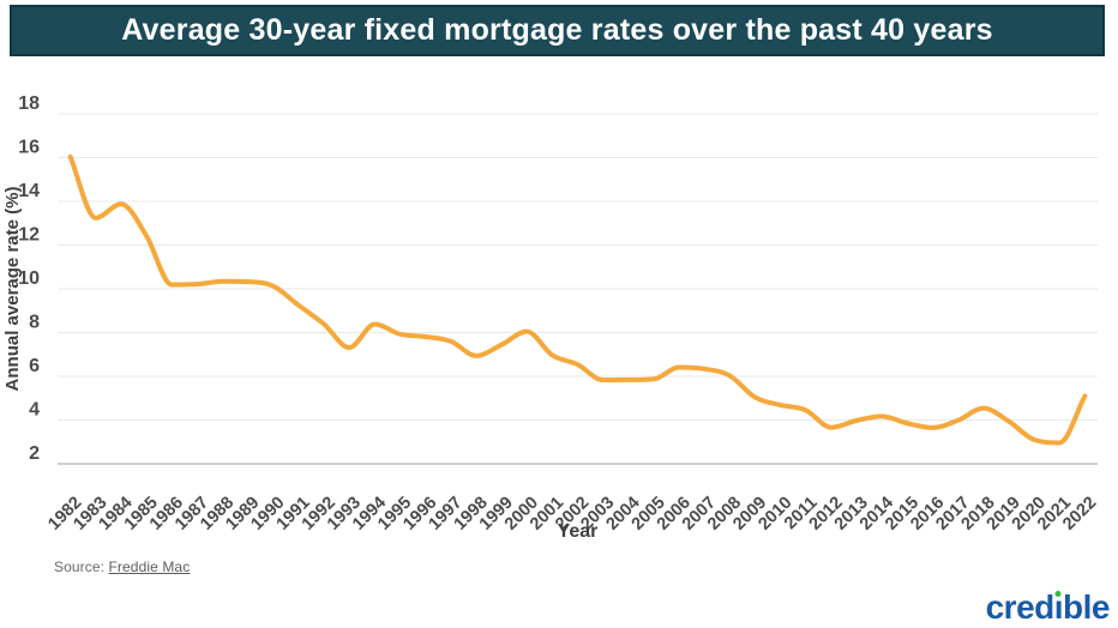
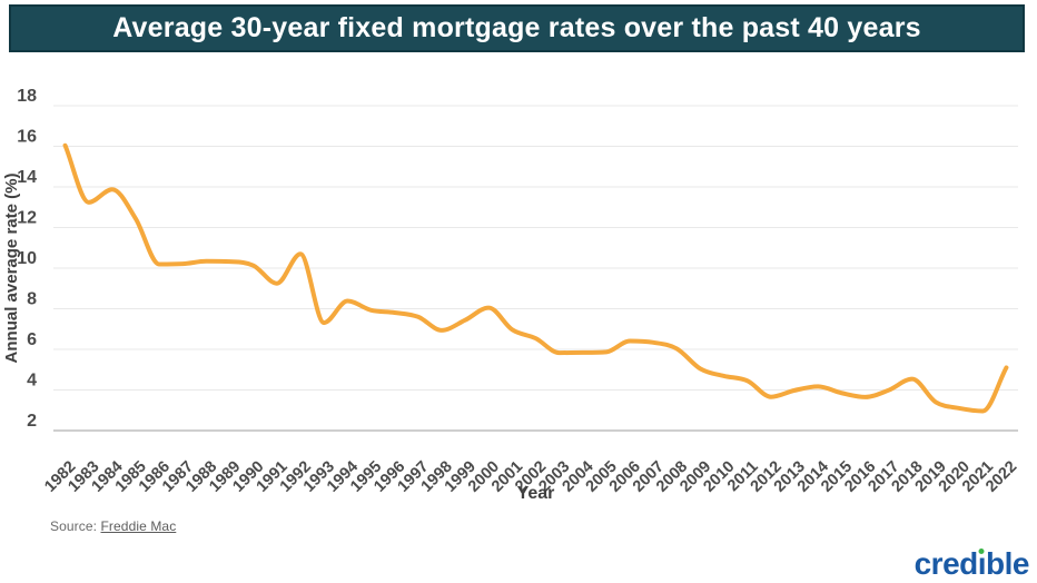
1992: 8.4 -> 10.7
2019: 3.9 -> 3.4
